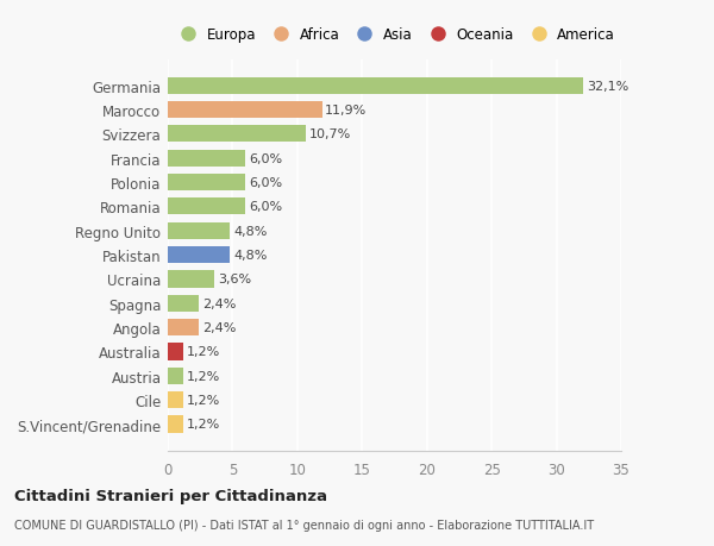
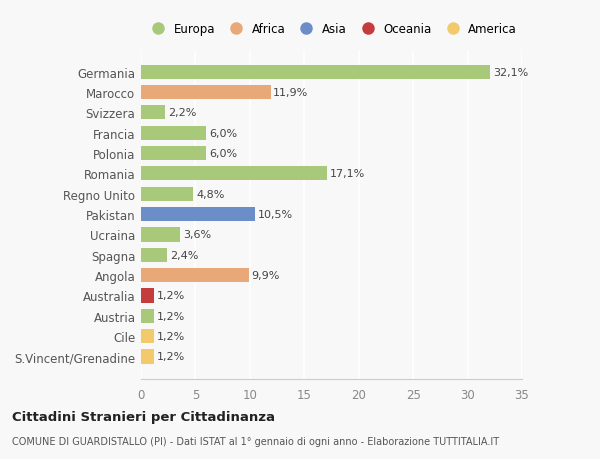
Svizzera: 10,7% -> 2,2%
Romania: 6,0% -> 17,1%
Pakistan: 4,8% -> 10,5%
Angola: 2,4% -> 9,9%
